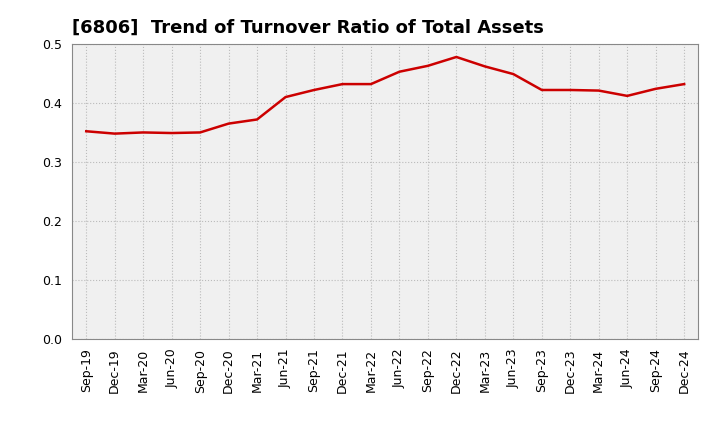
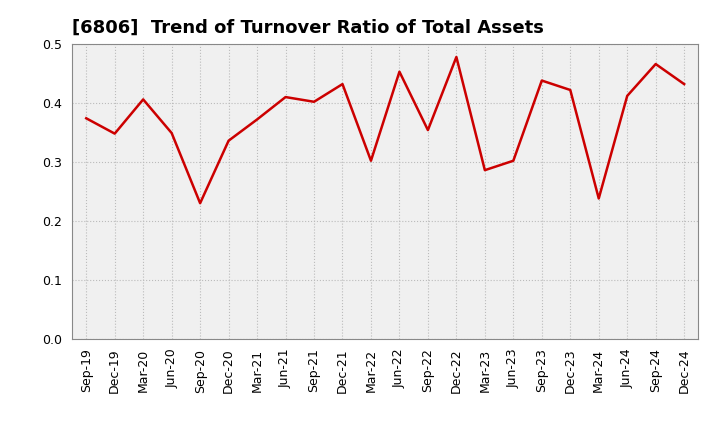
Sep-19: 0.352 -> 0.374
Mar-20: 0.350 -> 0.406
Sep-20: 0.350 -> 0.230
Dec-20: 0.365 -> 0.336
Sep-21: 0.422 -> 0.402
Mar-22: 0.432 -> 0.302
Sep-22: 0.463 -> 0.354
Mar-23: 0.462 -> 0.286
Jun-23: 0.449 -> 0.302
Sep-23: 0.422 -> 0.438
Mar-24: 0.421 -> 0.238
Sep-24: 0.424 -> 0.466
